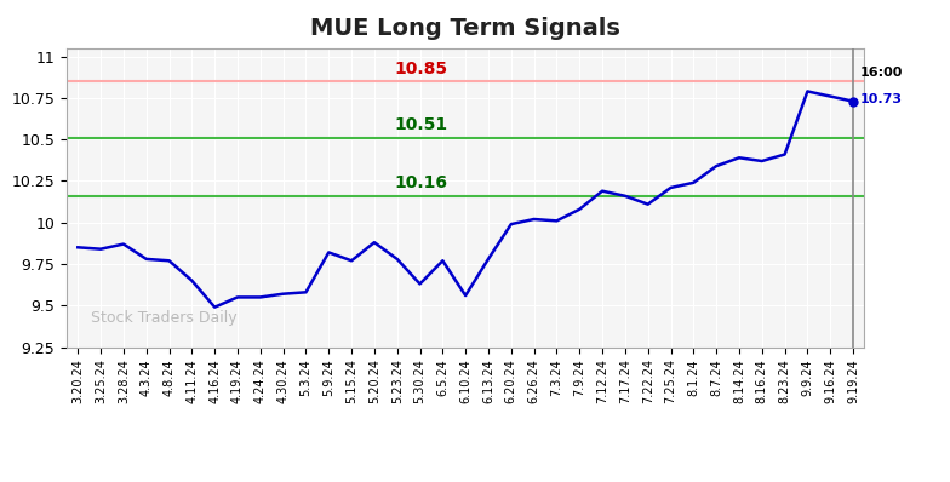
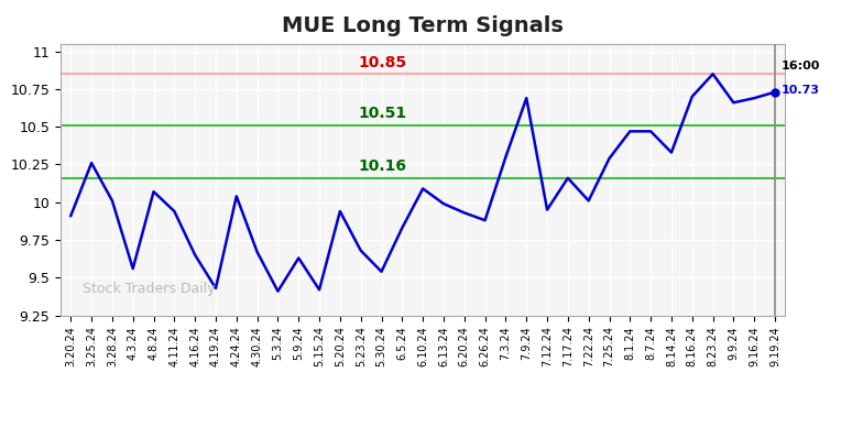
3.20.24: 9.85 -> 9.91
3.25.24: 9.84 -> 10.26
3.28.24: 9.87 -> 10.01
4.3.24: 9.78 -> 9.56
4.8.24: 9.77 -> 10.07
4.11.24: 9.65 -> 9.94
4.16.24: 9.49 -> 9.65
4.19.24: 9.55 -> 9.43
4.24.24: 9.55 -> 10.04
4.30.24: 9.57 -> 9.67
5.3.24: 9.58 -> 9.41
5.9.24: 9.82 -> 9.63
5.15.24: 9.77 -> 9.42
5.20.24: 9.88 -> 9.94
5.23.24: 9.78 -> 9.68
5.30.24: 9.63 -> 9.54
6.5.24: 9.77 -> 9.83
6.10.24: 9.56 -> 10.09
6.13.24: 9.78 -> 9.99
6.20.24: 9.99 -> 9.93
6.26.24: 10.02 -> 9.88
7.3.24: 10.01 -> 10.30
7.9.24: 10.08 -> 10.69
7.12.24: 10.19 -> 9.95
7.22.24: 10.11 -> 10.01
7.25.24: 10.21 -> 10.29
8.1.24: 10.24 -> 10.47
8.7.24: 10.34 -> 10.47
8.14.24: 10.39 -> 10.33
8.16.24: 10.37 -> 10.70
8.23.24: 10.41 -> 10.85
9.9.24: 10.79 -> 10.66
9.16.24: 10.76 -> 10.69
